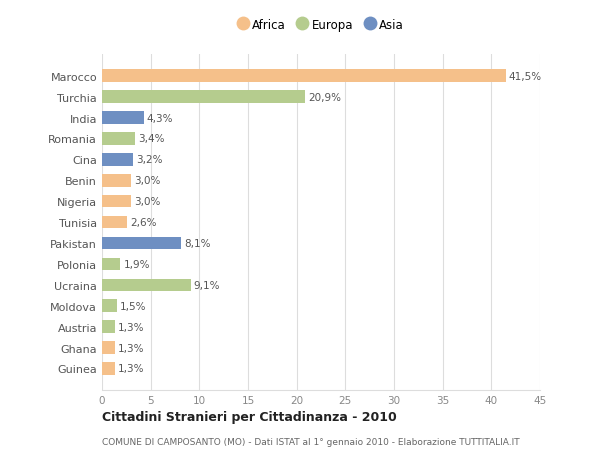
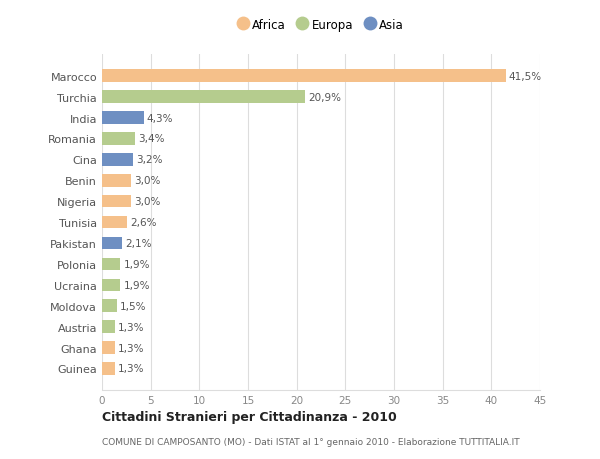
Pakistan: 8,1% -> 2,1%
Ucraina: 9,1% -> 1,9%
